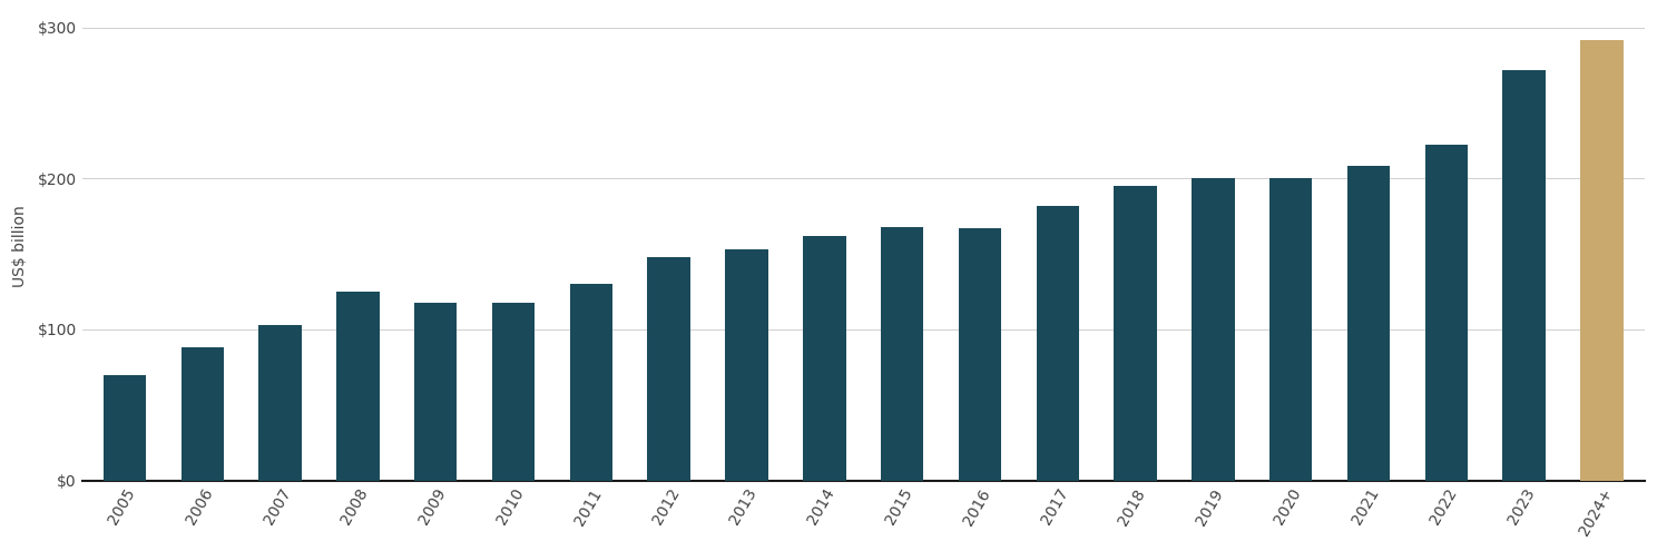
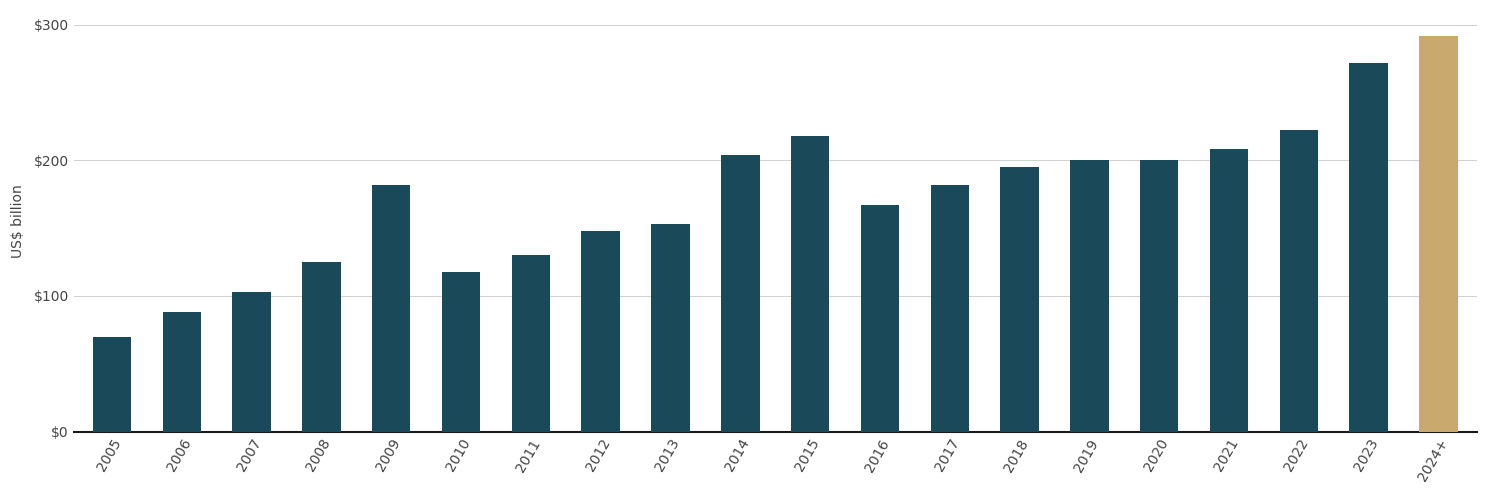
2009: $118 -> $182
2014: $162 -> $204
2015: $168 -> $218
